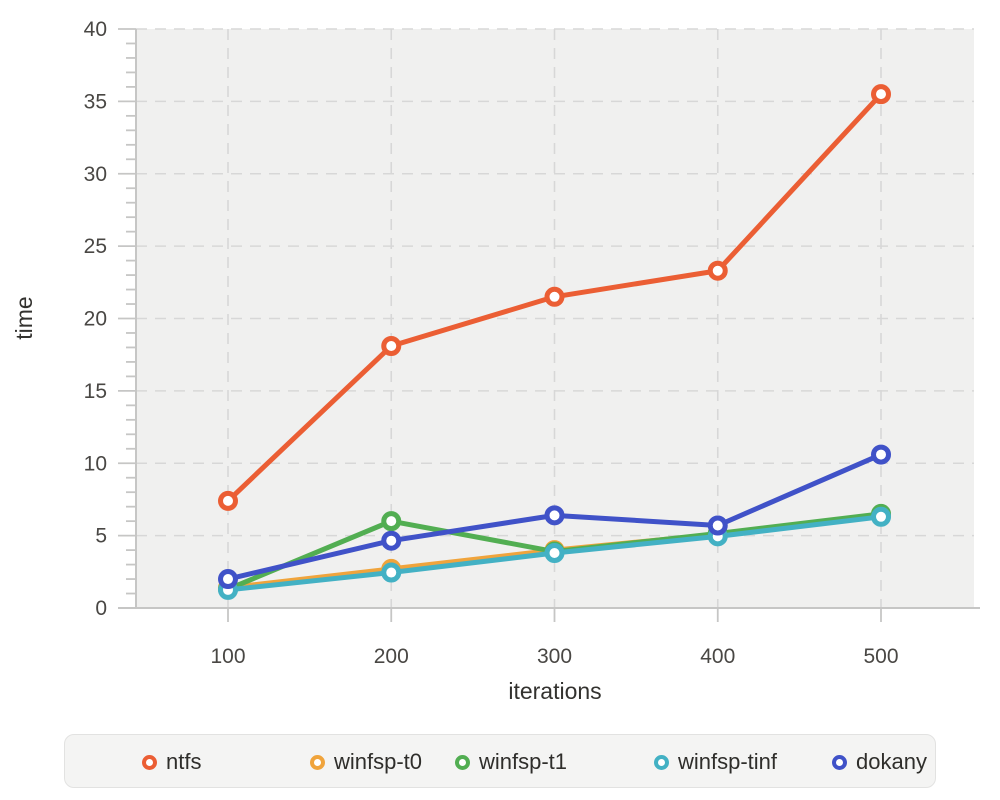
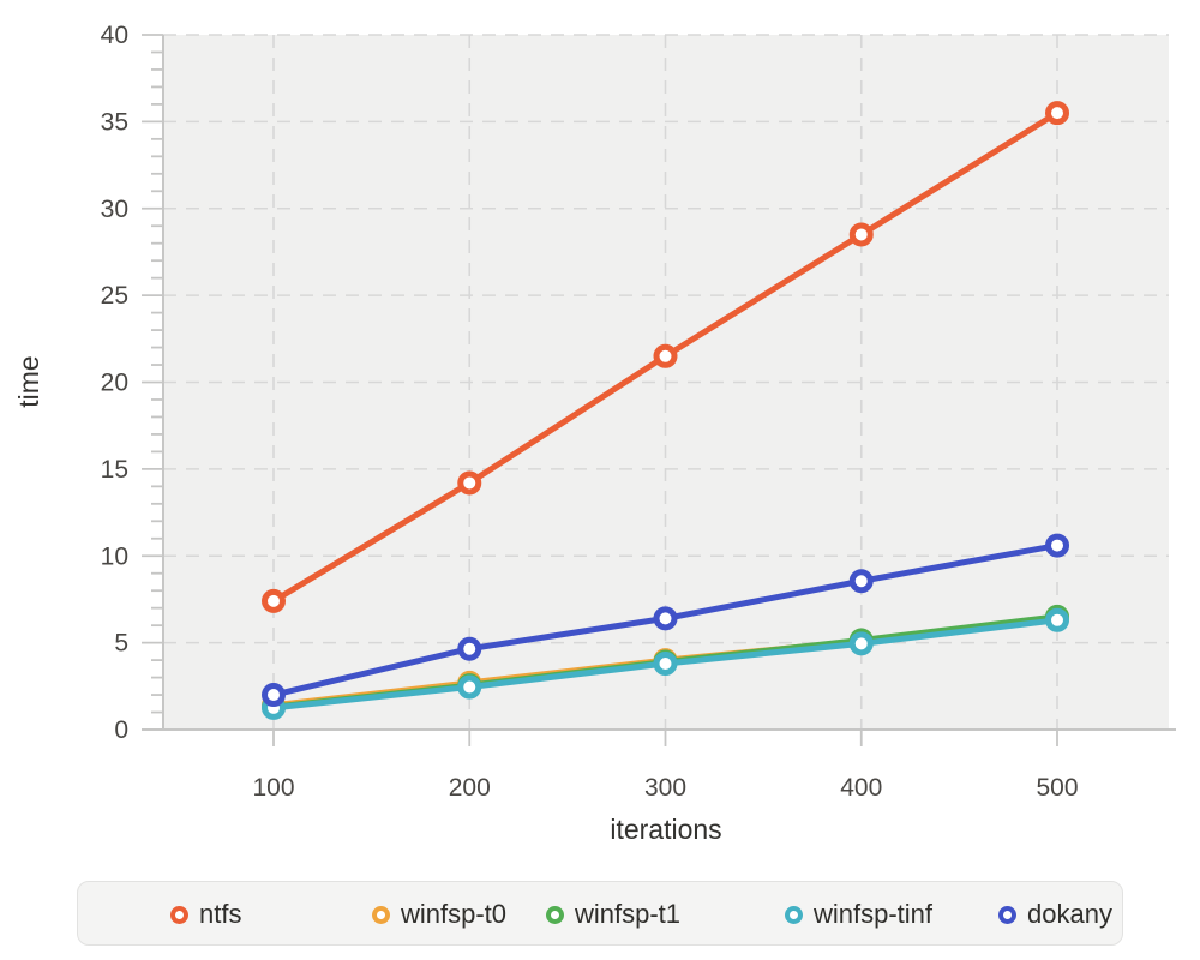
ntfs/200: 18.1 -> 14.2
winfsp-t1/200: 6.0 -> 2.5
ntfs/400: 23.3 -> 28.5
dokany/400: 5.7 -> 8.6
